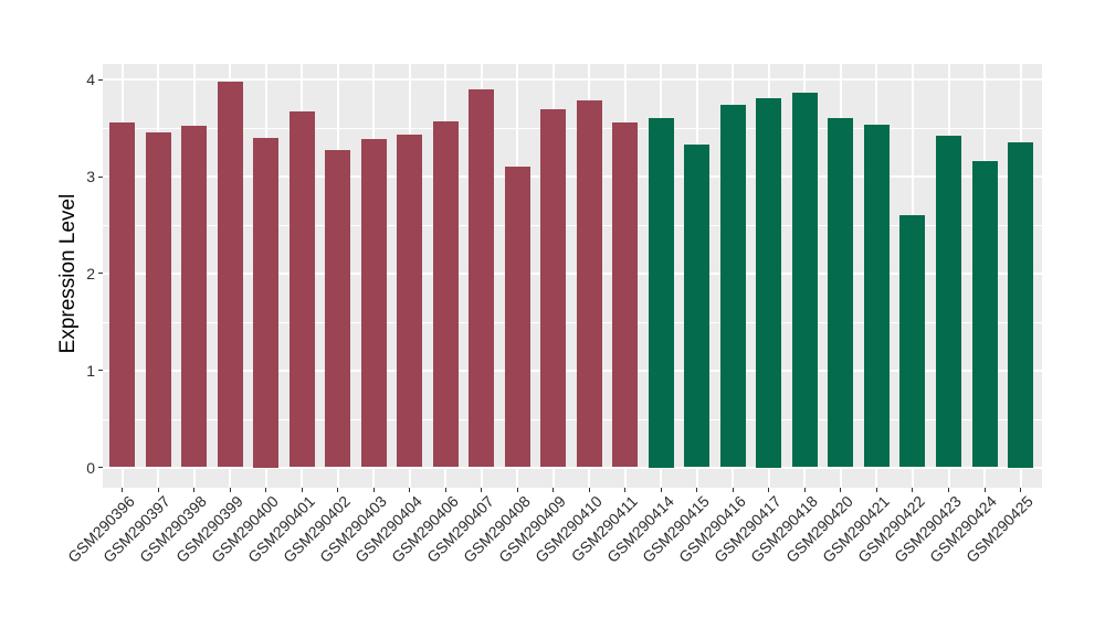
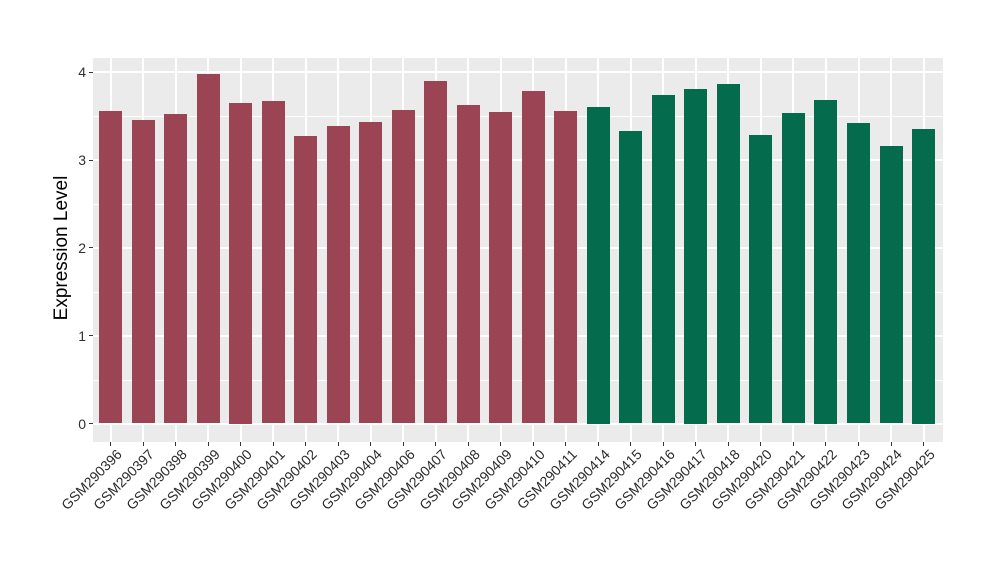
GSM290400: 3.4 -> 3.6
GSM290408: 3.1 -> 3.6
GSM290409: 3.7 -> 3.5
GSM290420: 3.6 -> 3.3
GSM290422: 2.6 -> 3.7
